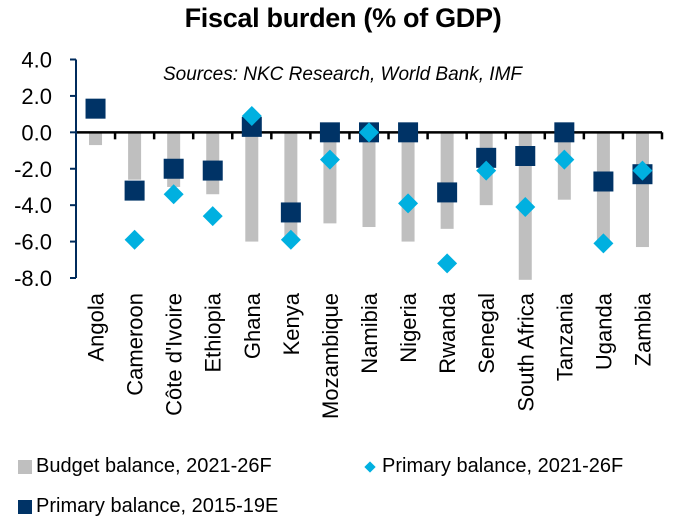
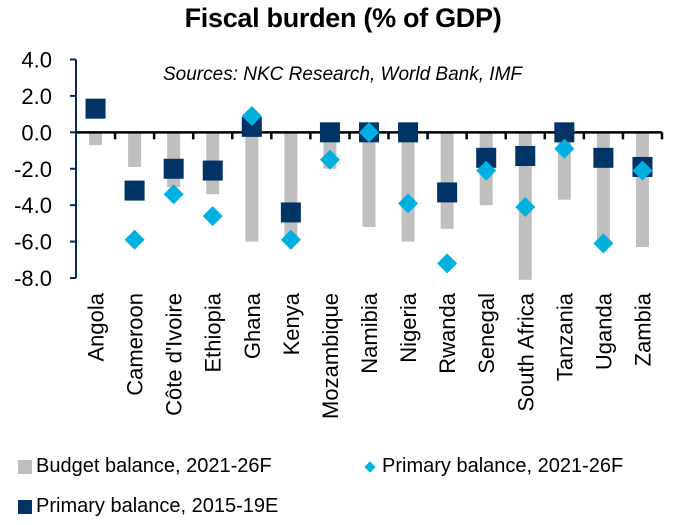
Budget balance, 2021-26F/Cameroon: -2.6 -> -1.9
Budget balance, 2021-26F/Mozambique: -5.0 -> -2.0
Primary balance, 2021-26F/Tanzania: -1.5 -> -0.9
Primary balance, 2015-19E/Uganda: -2.7 -> -1.4
Primary balance, 2015-19E/Zambia: -2.3 -> -1.9
